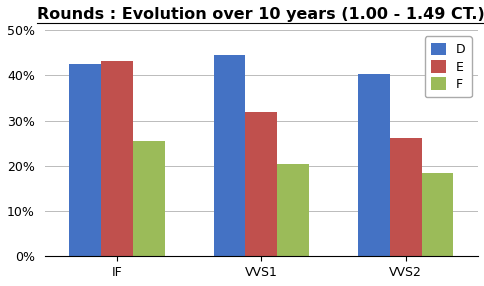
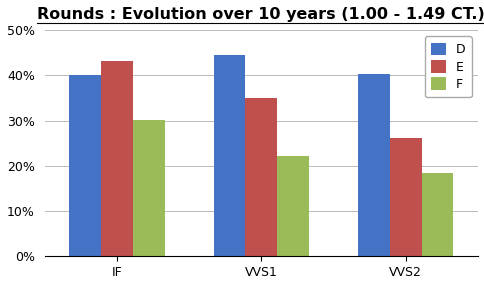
D/IF: 42.5% -> 40.1%
F/IF: 25.5% -> 30.2%
E/VVS1: 32.0% -> 35.0%
F/VVS1: 20.5% -> 22.1%
